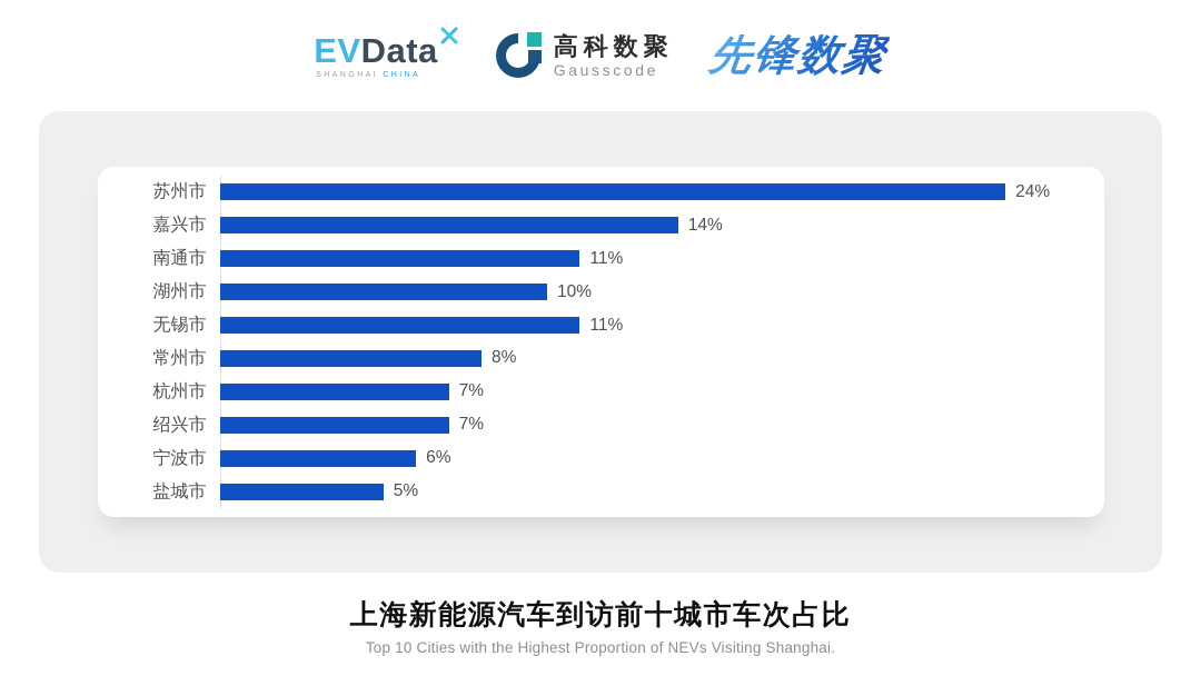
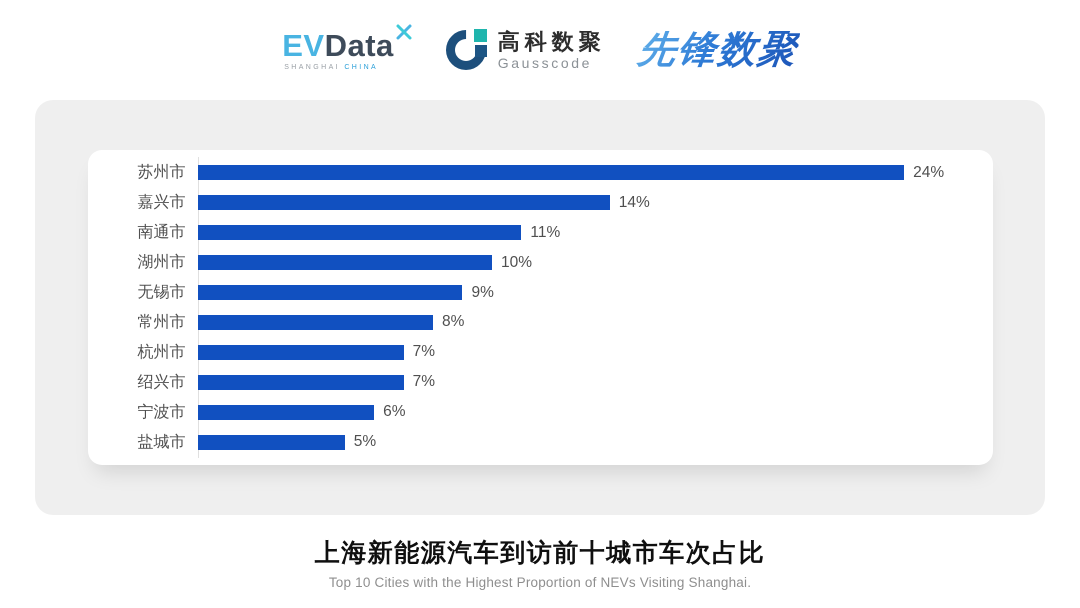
无锡市: 11% -> 9%
